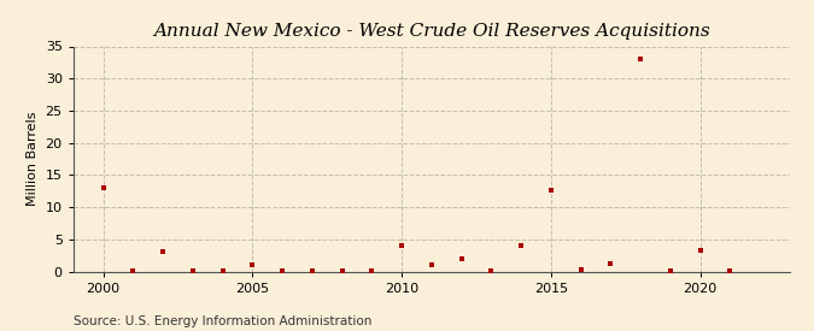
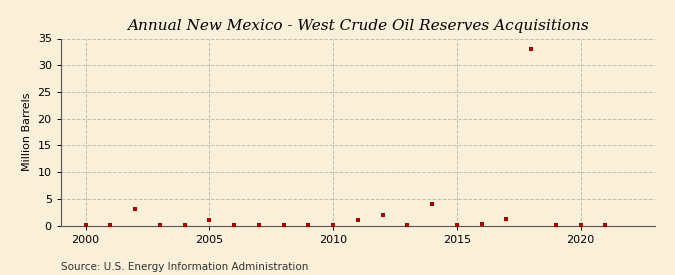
2000: 13.0 -> 0.0
2010: 4.0 -> 0.0
2015: 12.6 -> 0.0
2020: 3.2 -> 0.1
